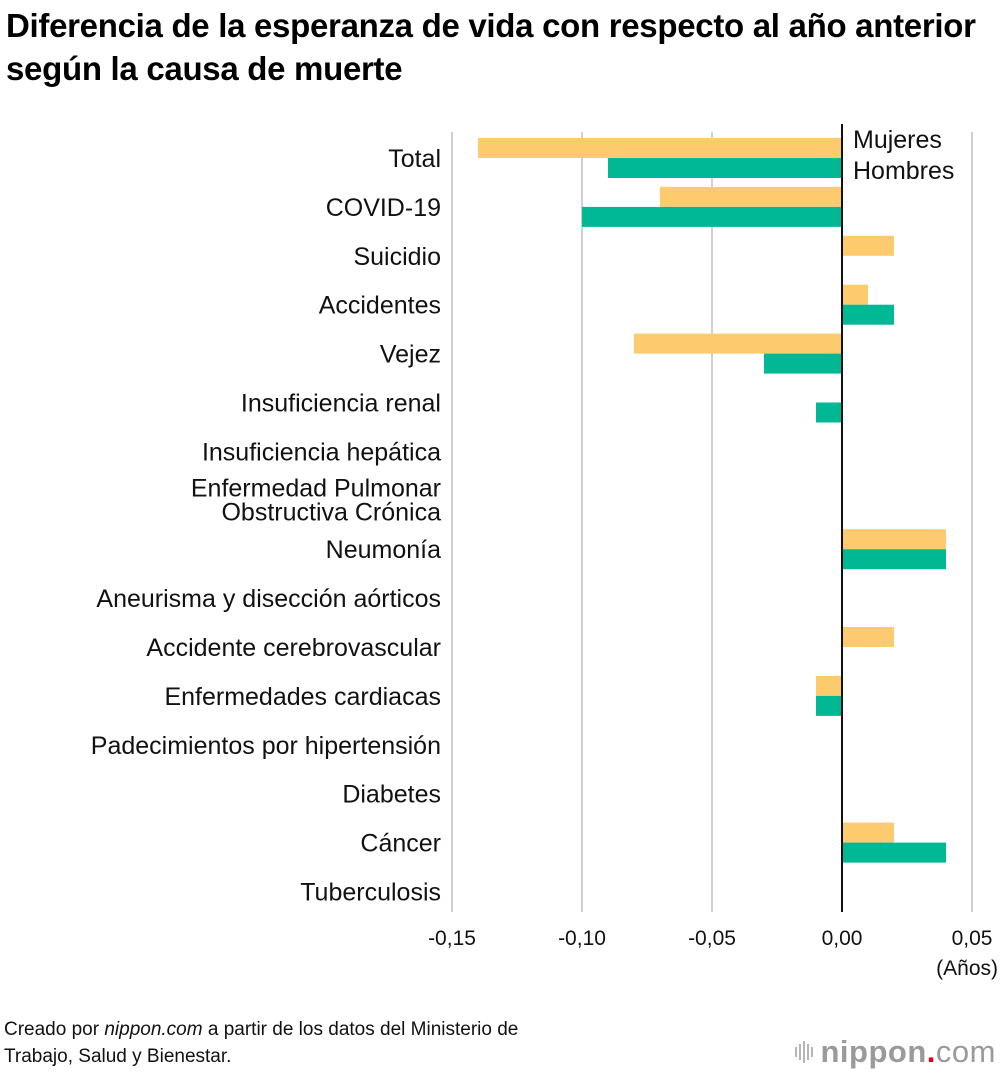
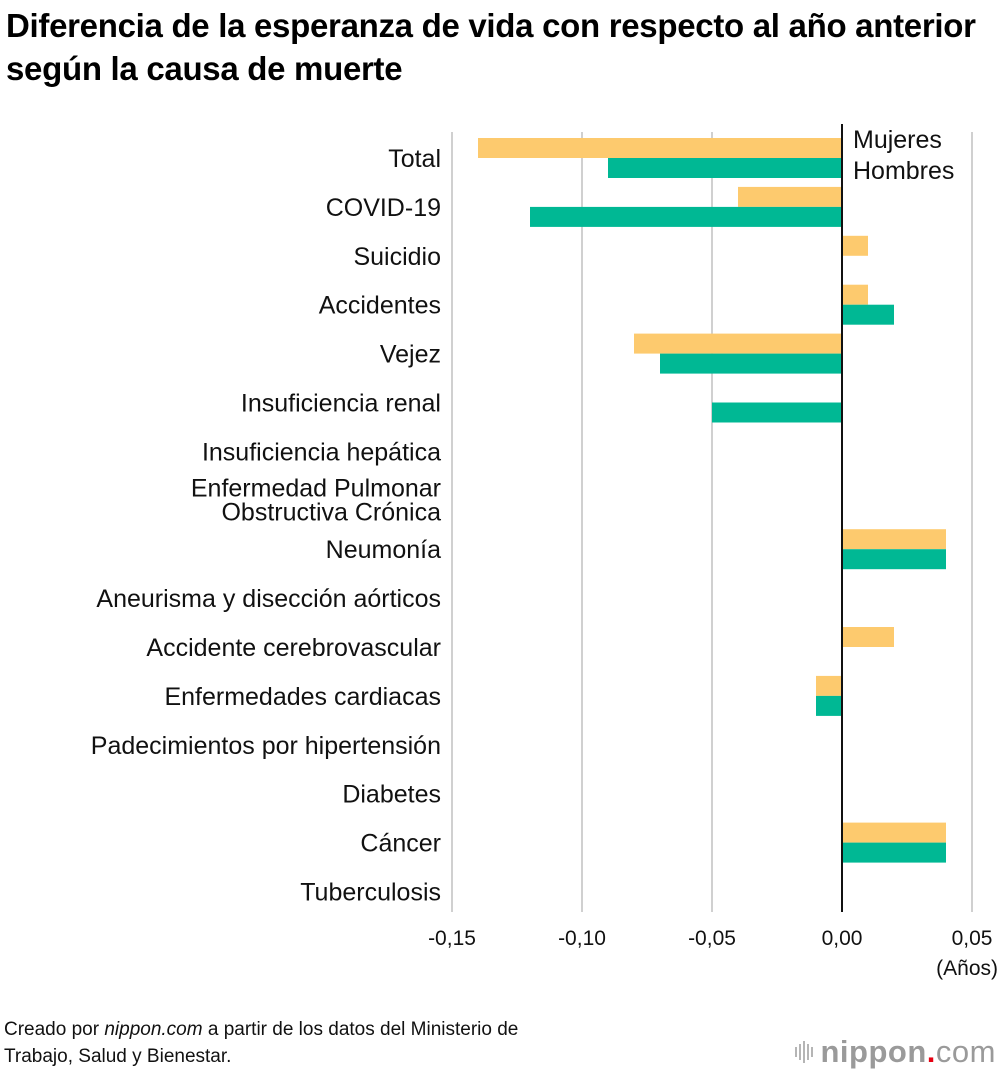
Mujeres/COVID-19: -0,07 -> -0,04
Hombres/COVID-19: -0,10 -> -0,12
Mujeres/Suicidio: 0,02 -> 0,01
Hombres/Vejez: -0,03 -> -0,07
Hombres/Insuficiencia renal: -0,01 -> -0,05
Mujeres/Cáncer: 0,02 -> 0,04
